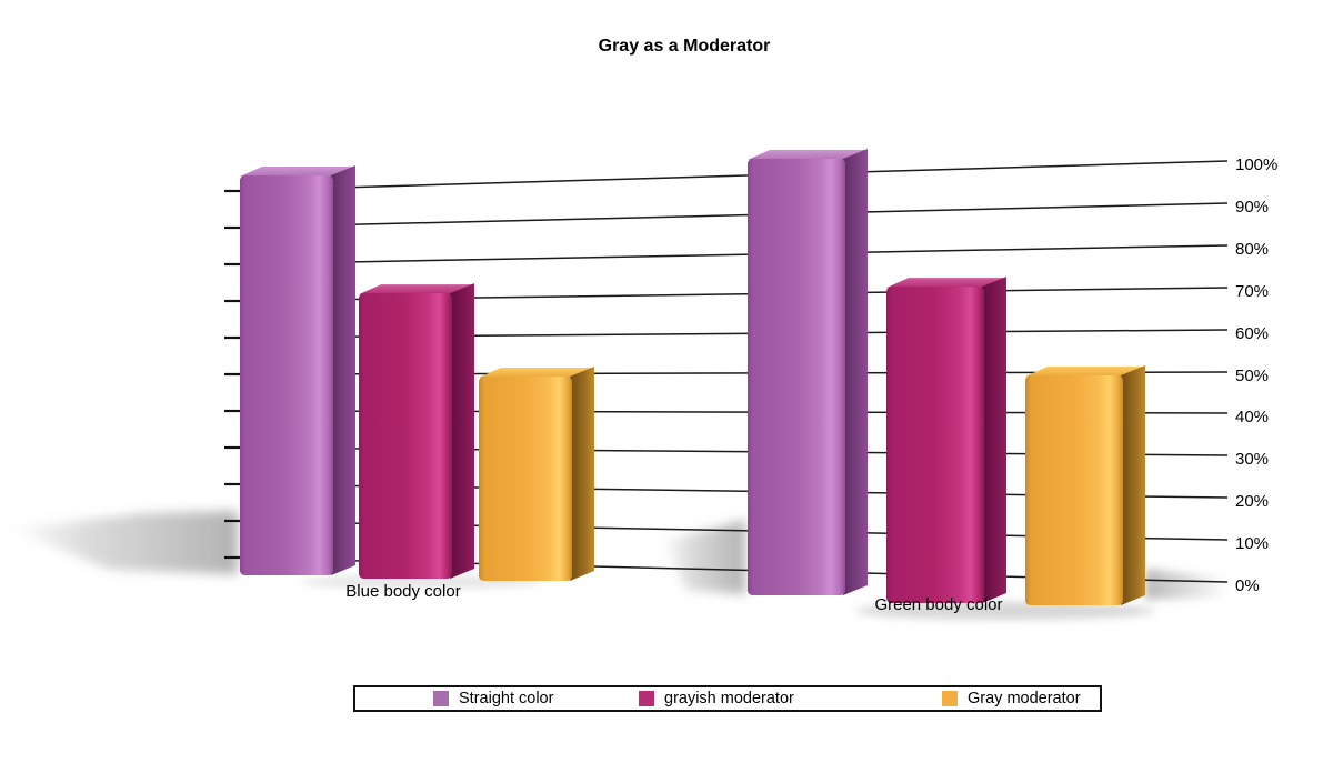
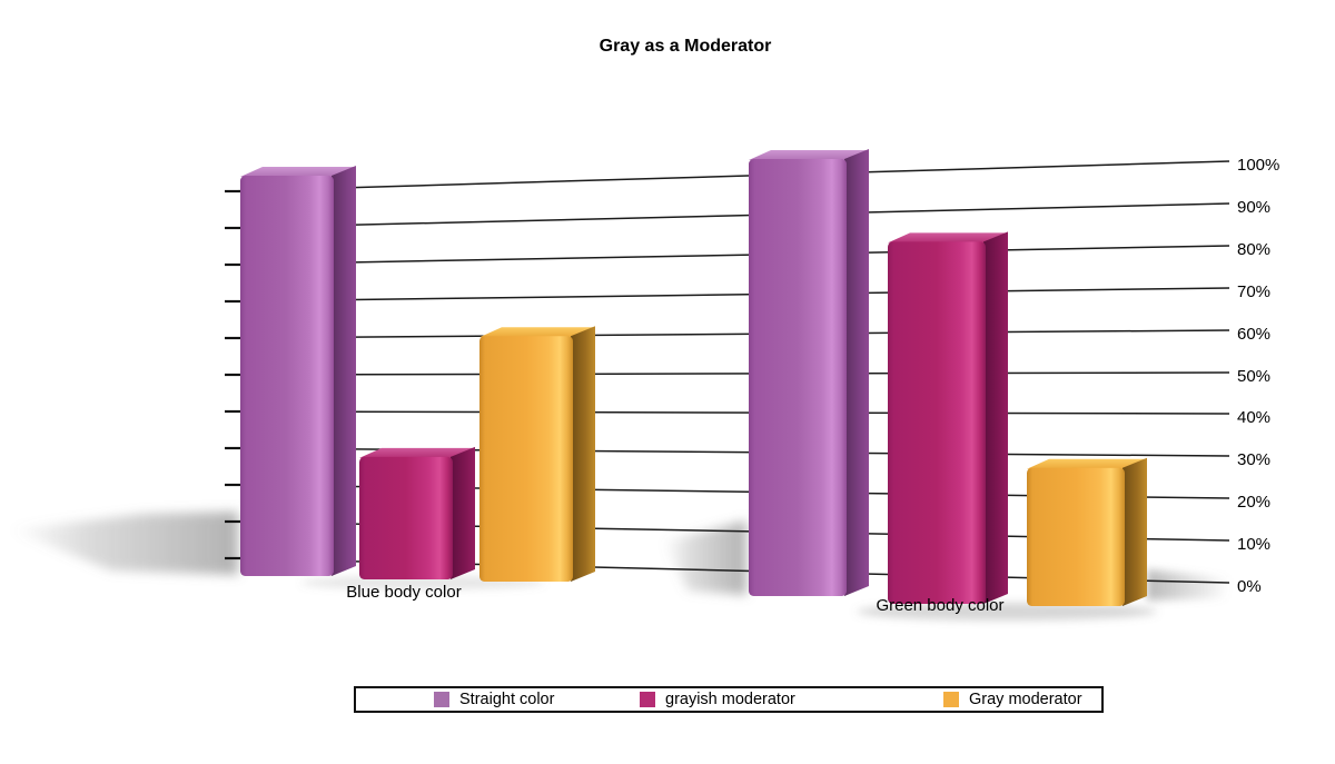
grayish moderator/Blue body color: 70% -> 30%
Gray moderator/Blue body color: 50% -> 60%
grayish moderator/Green body color: 70% -> 80%
Gray moderator/Green body color: 50% -> 30%
